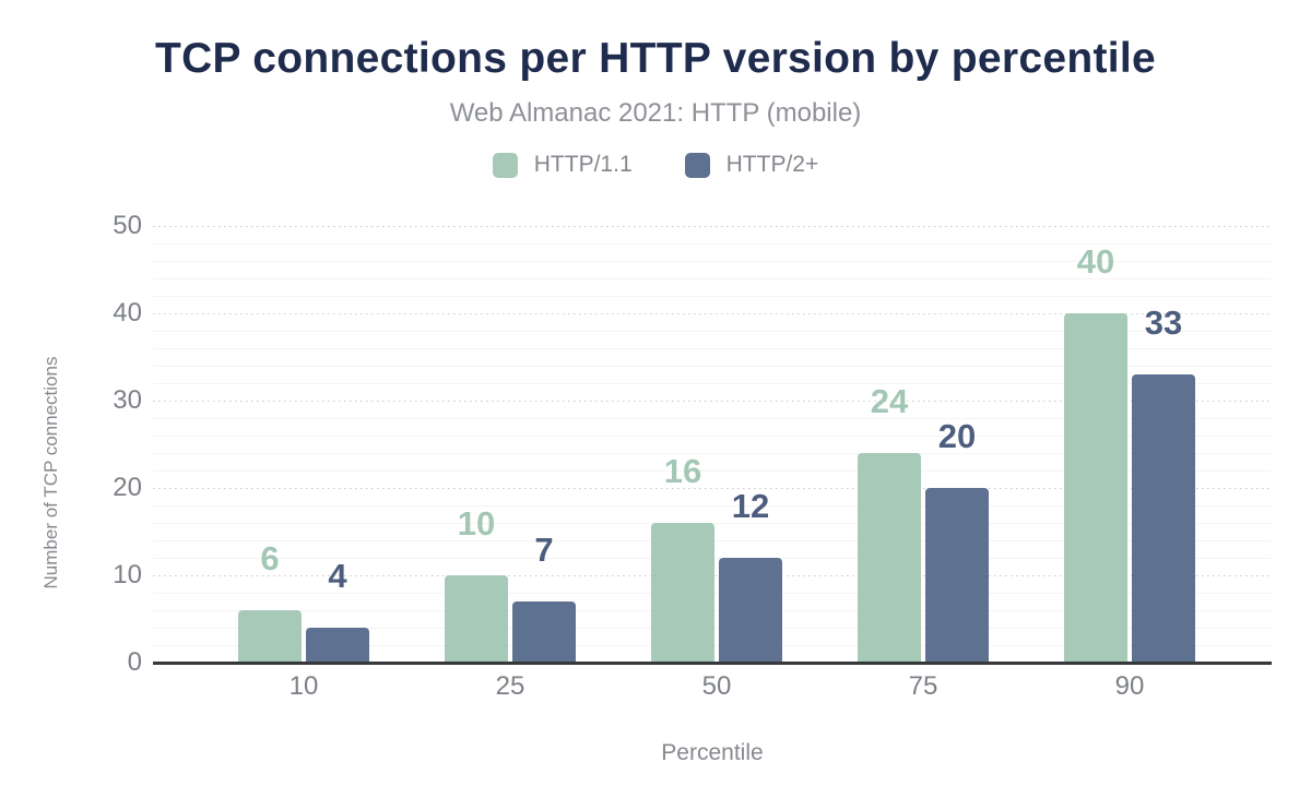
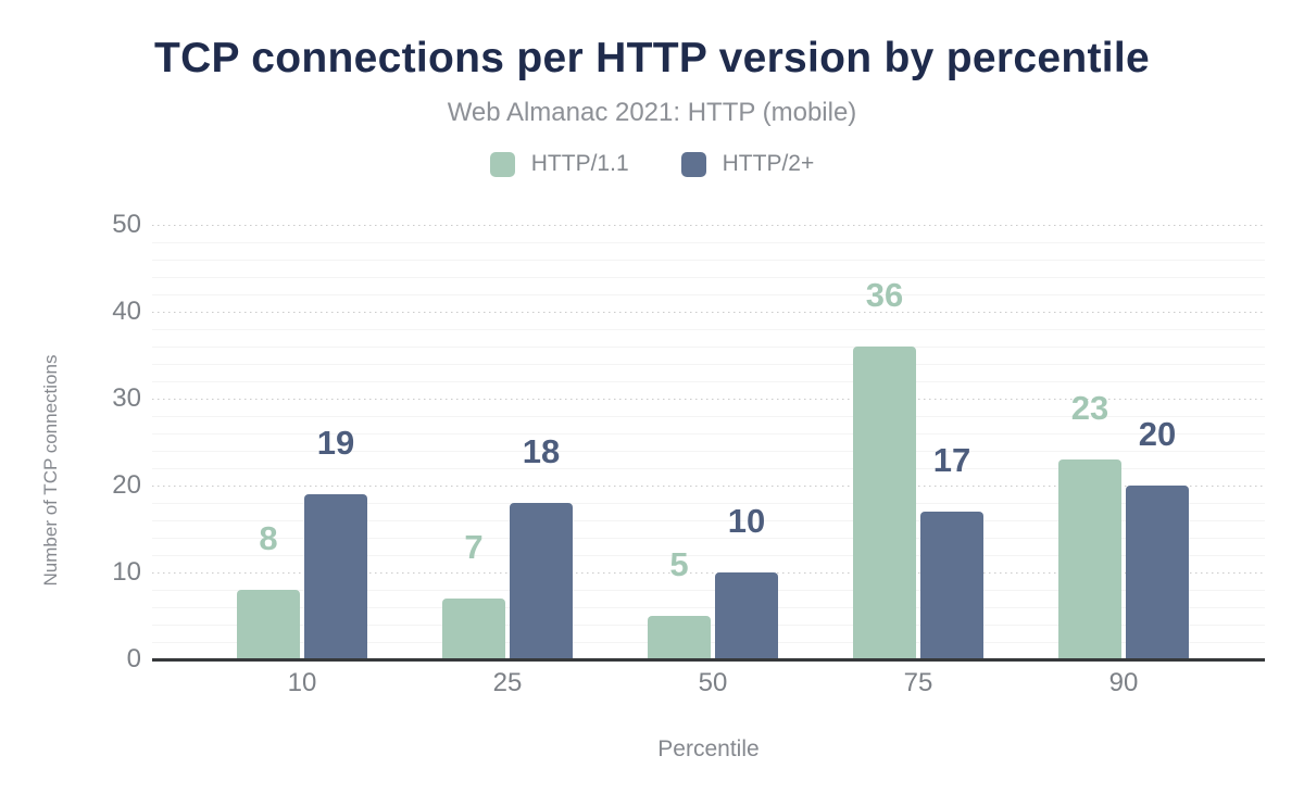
HTTP/1.1/10: 6 -> 8
HTTP/2+/10: 4 -> 19
HTTP/1.1/25: 10 -> 7
HTTP/2+/25: 7 -> 18
HTTP/1.1/50: 16 -> 5
HTTP/2+/50: 12 -> 10
HTTP/1.1/75: 24 -> 36
HTTP/2+/75: 20 -> 17
HTTP/1.1/90: 40 -> 23
HTTP/2+/90: 33 -> 20
